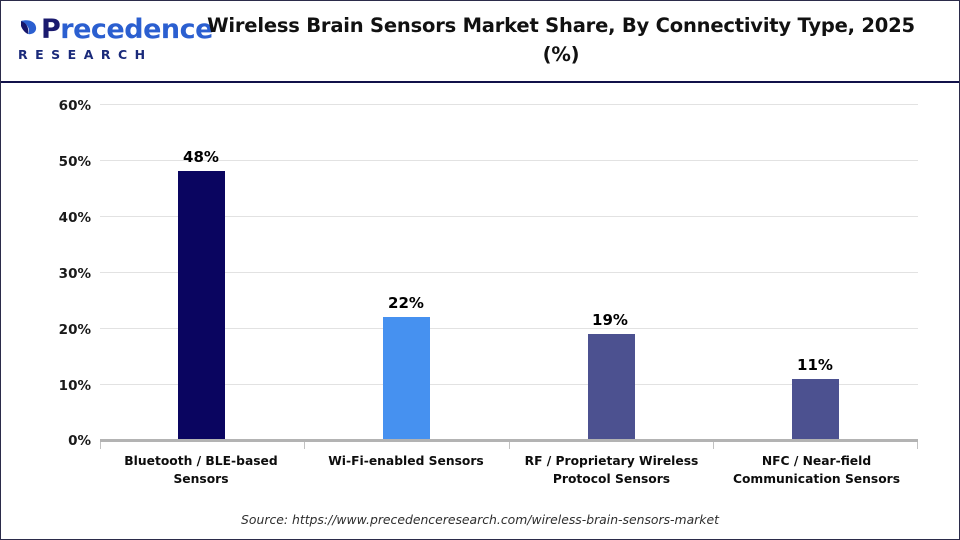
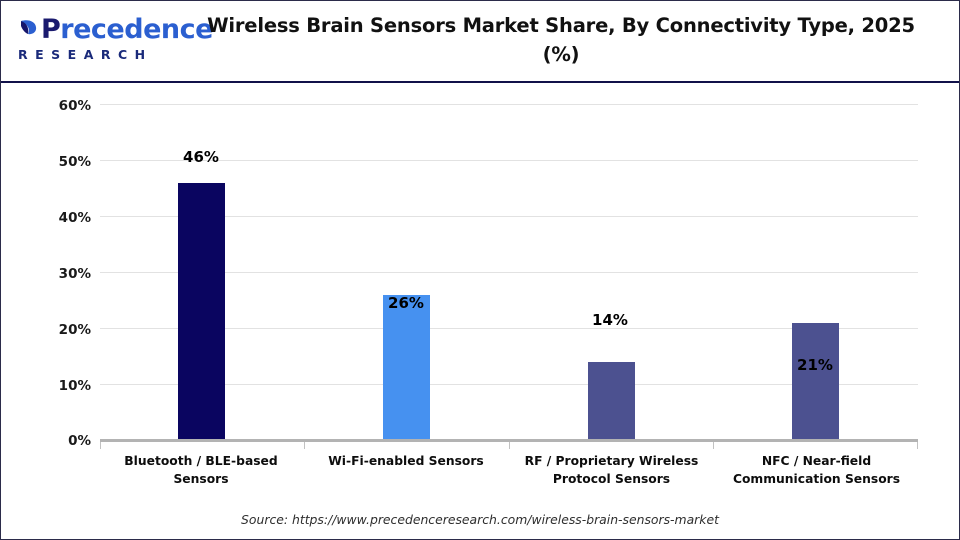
Bluetooth / BLE-based Sensors: 48% -> 46%
Wi-Fi-enabled Sensors: 22% -> 26%
RF / Proprietary Wireless Protocol Sensors: 19% -> 14%
NFC / Near-field Communication Sensors: 11% -> 21%
